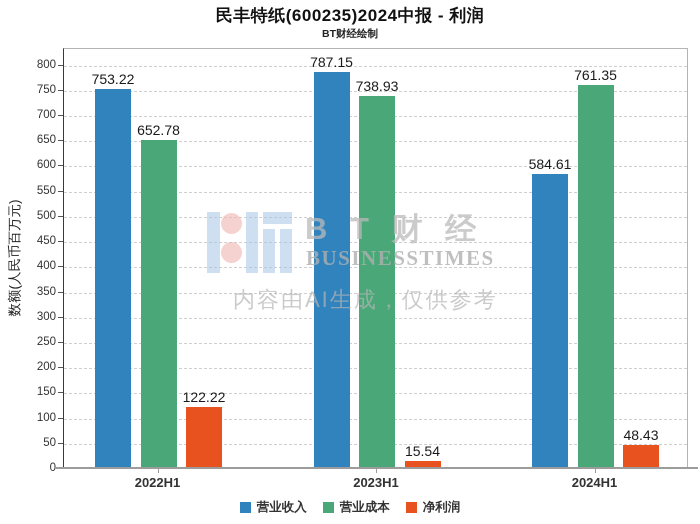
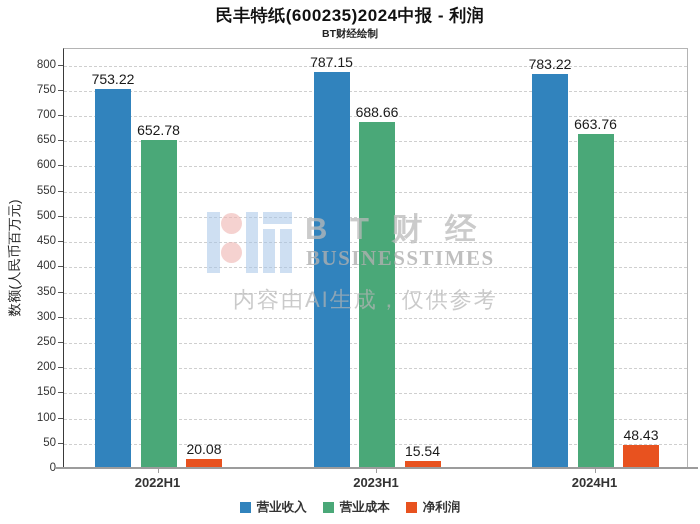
净利润/2022H1: 122.22 -> 20.08
营业成本/2023H1: 738.93 -> 688.66
营业收入/2024H1: 584.61 -> 783.22
营业成本/2024H1: 761.35 -> 663.76
